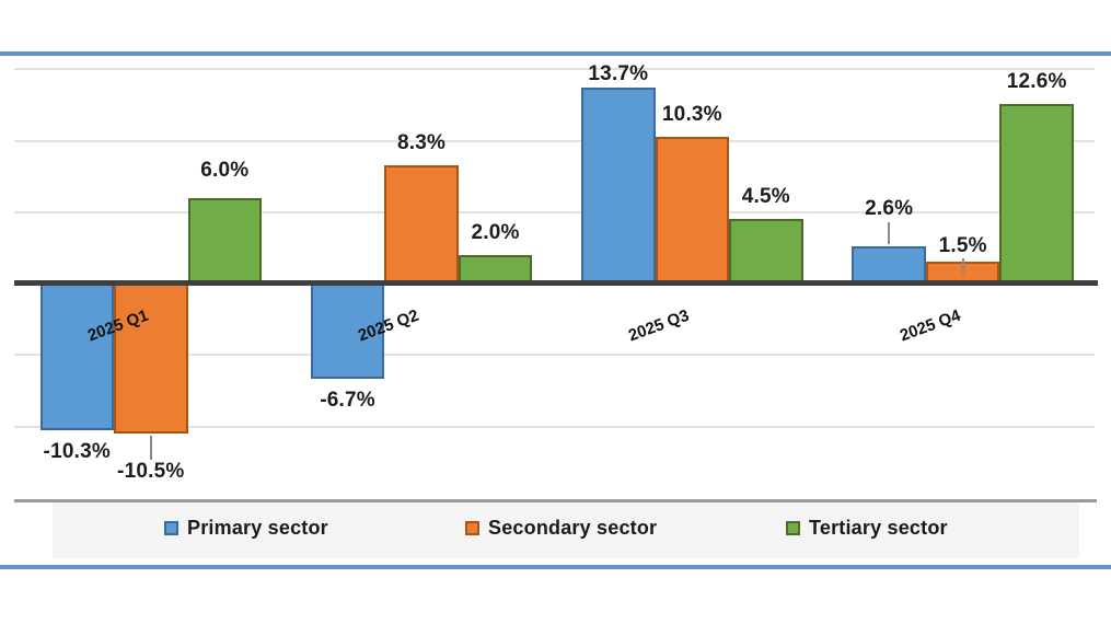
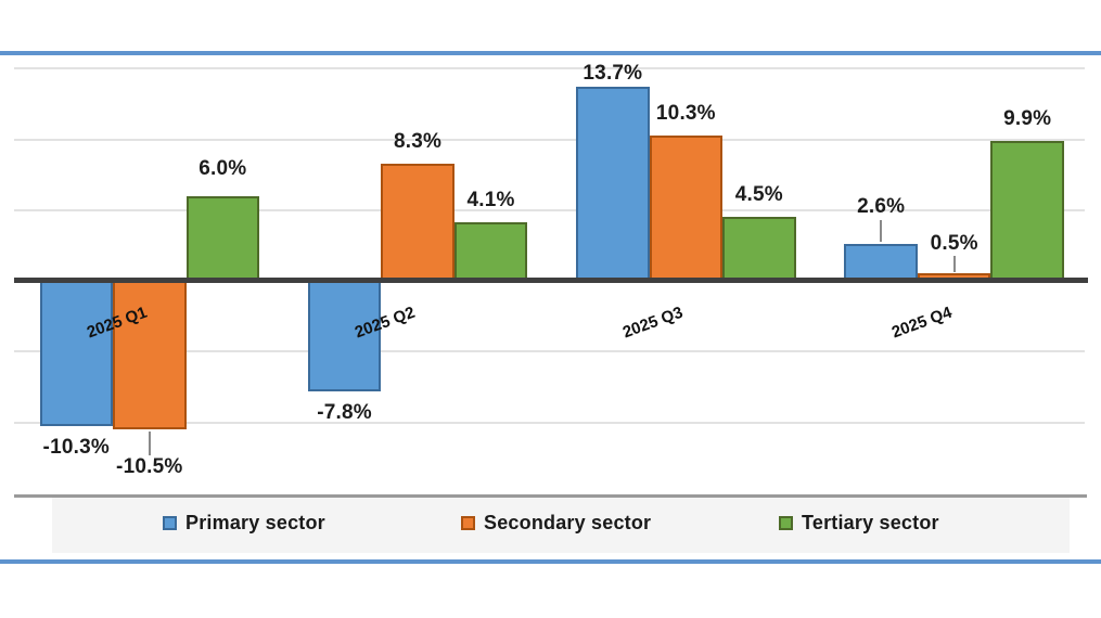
Primary sector/2025 Q2: -6.7% -> -7.8%
Tertiary sector/2025 Q2: 2.0% -> 4.1%
Secondary sector/2025 Q4: 1.5% -> 0.5%
Tertiary sector/2025 Q4: 12.6% -> 9.9%
